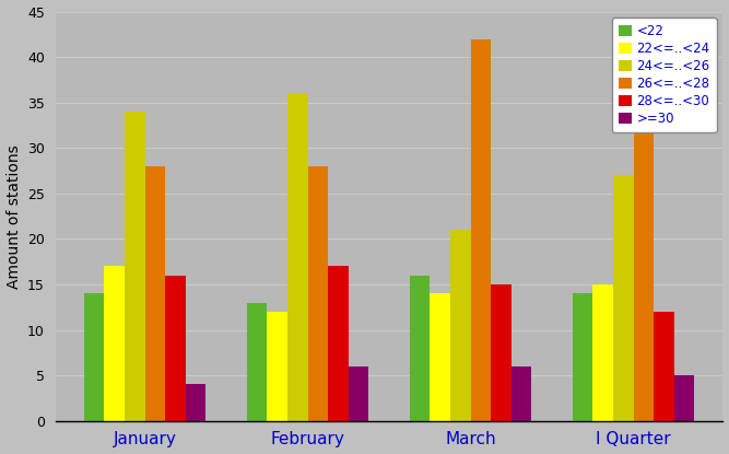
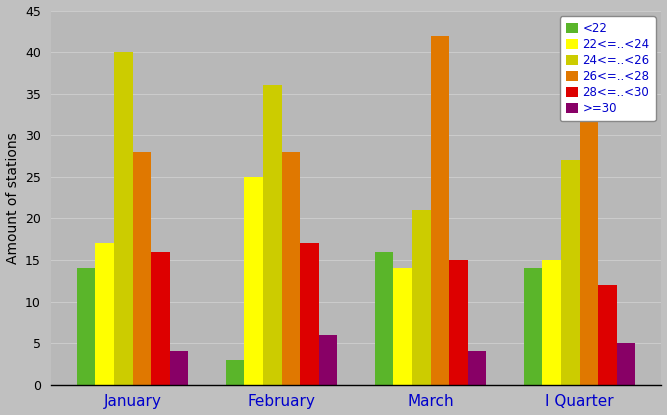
24<=..<26/January: 34 -> 40
<22/February: 13 -> 3
22<=..<24/February: 12 -> 25
>=30/March: 6 -> 4
